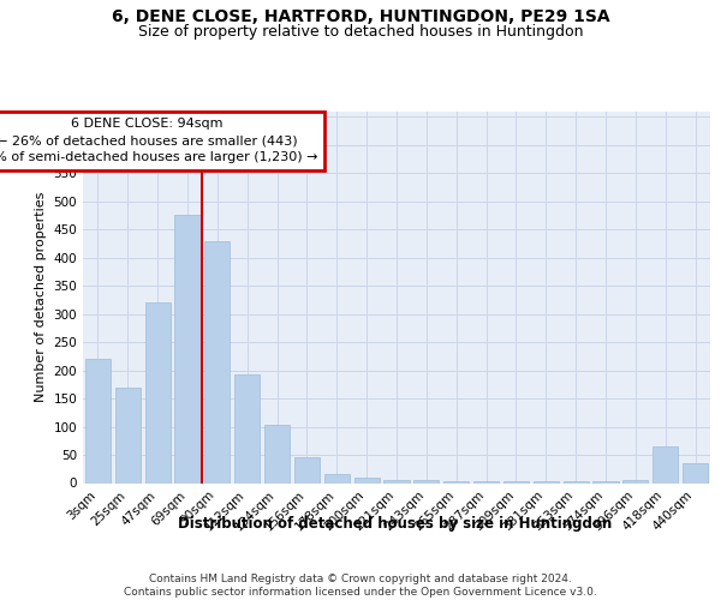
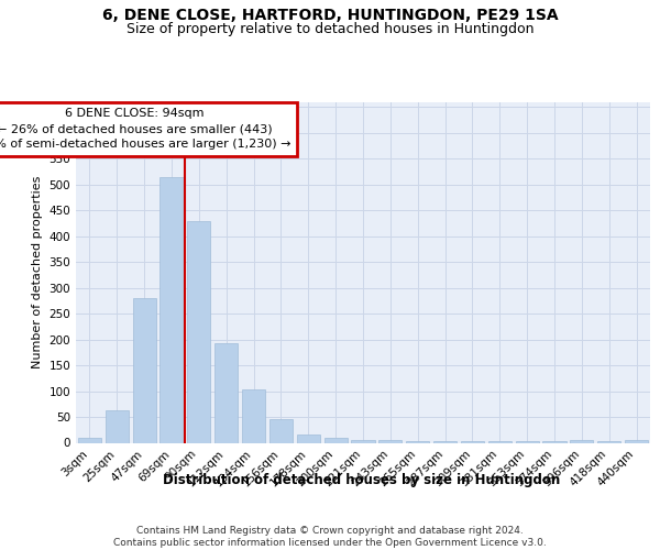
3sqm: 220 -> 10
25sqm: 170 -> 63
47sqm: 320 -> 280
69sqm: 475 -> 515
418sqm: 65 -> 3
440sqm: 35 -> 5
